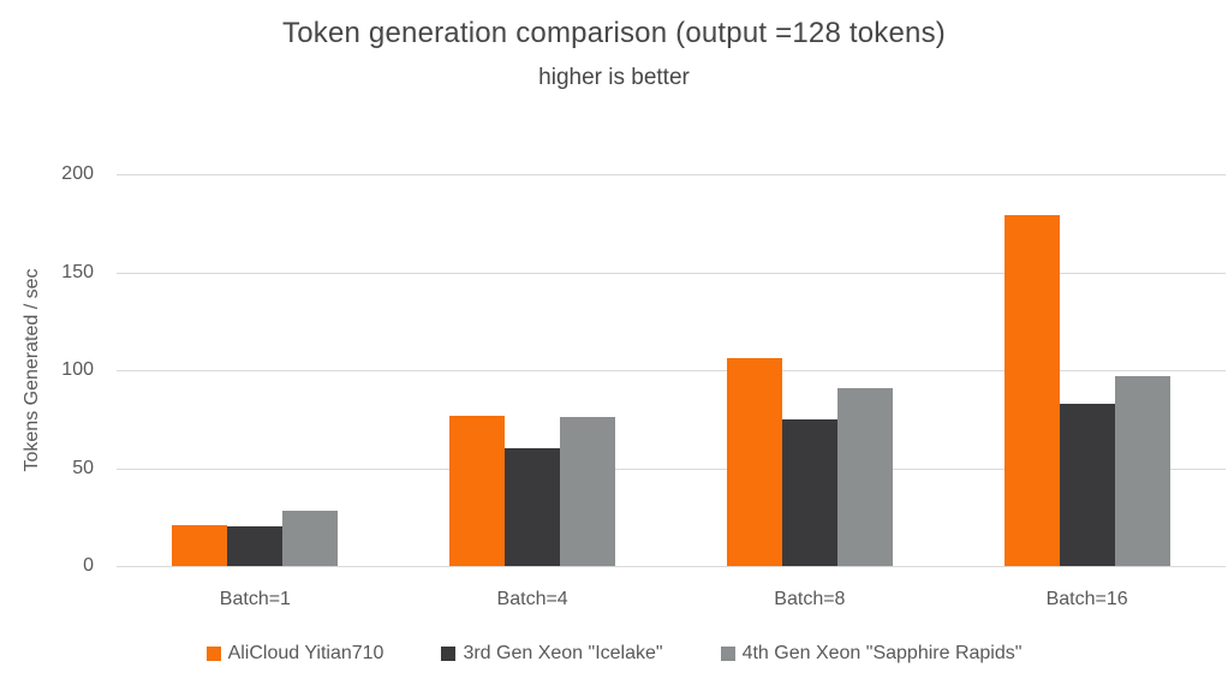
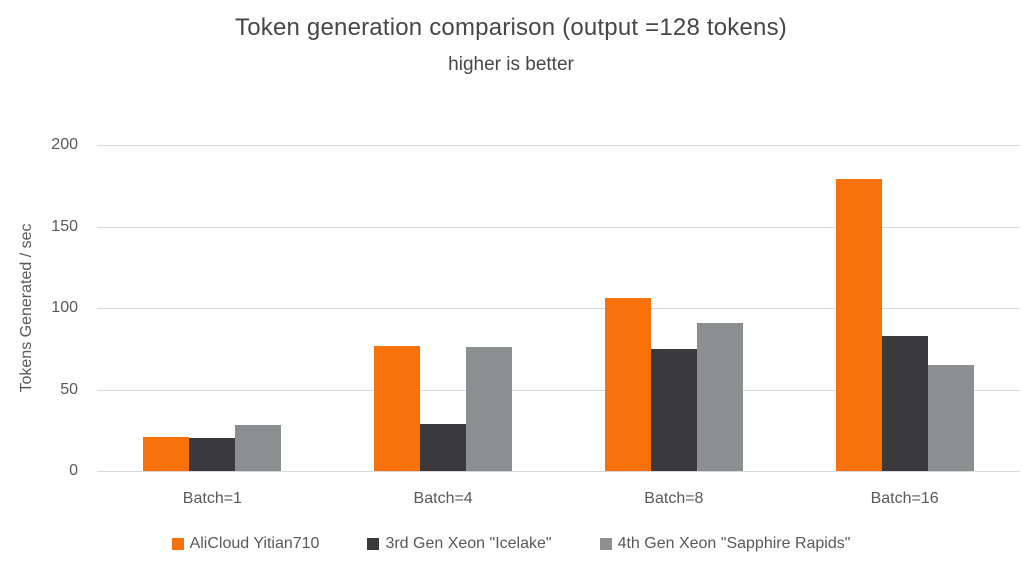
3rd Gen Xeon "Icelake"/Batch=4: 60 -> 29
4th Gen Xeon "Sapphire Rapids"/Batch=16: 97 -> 65
